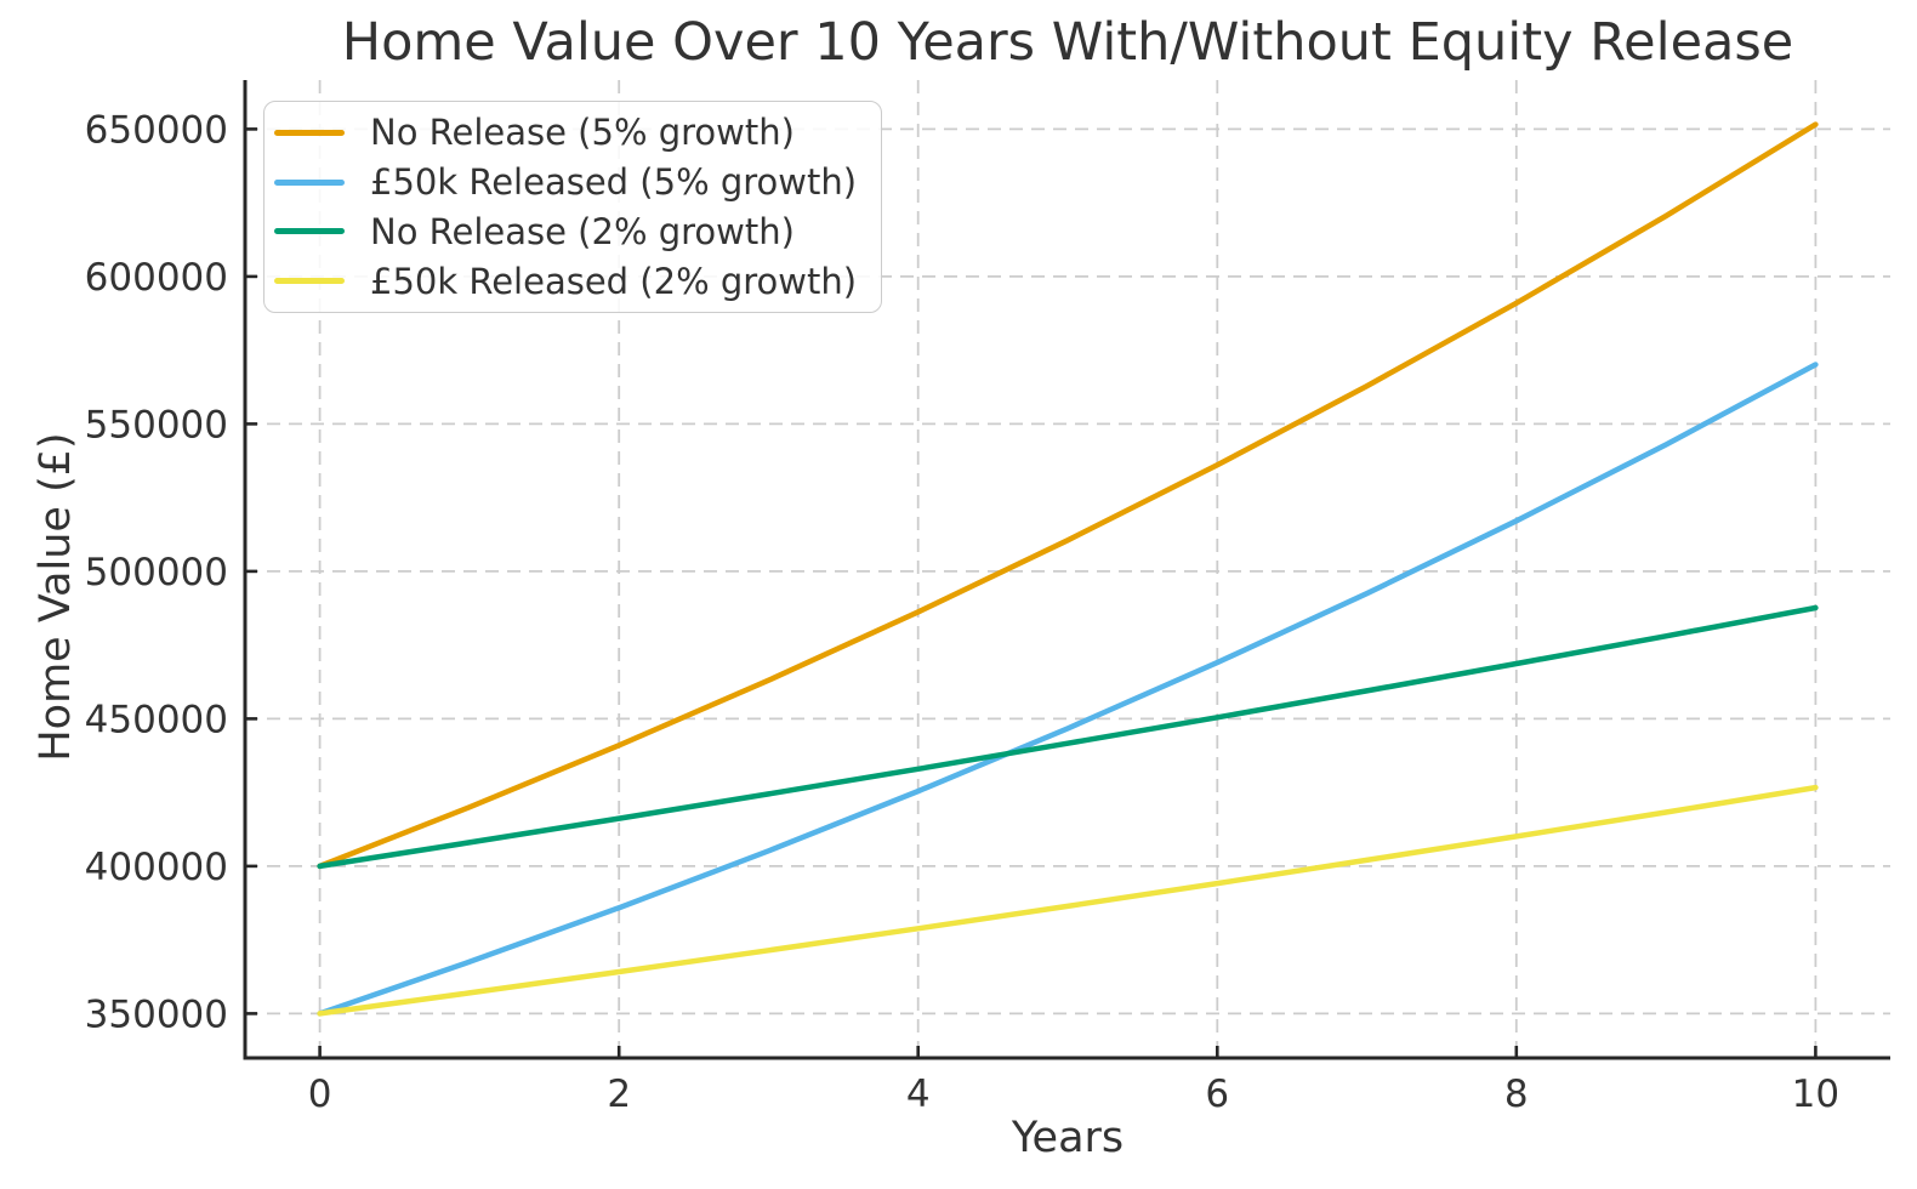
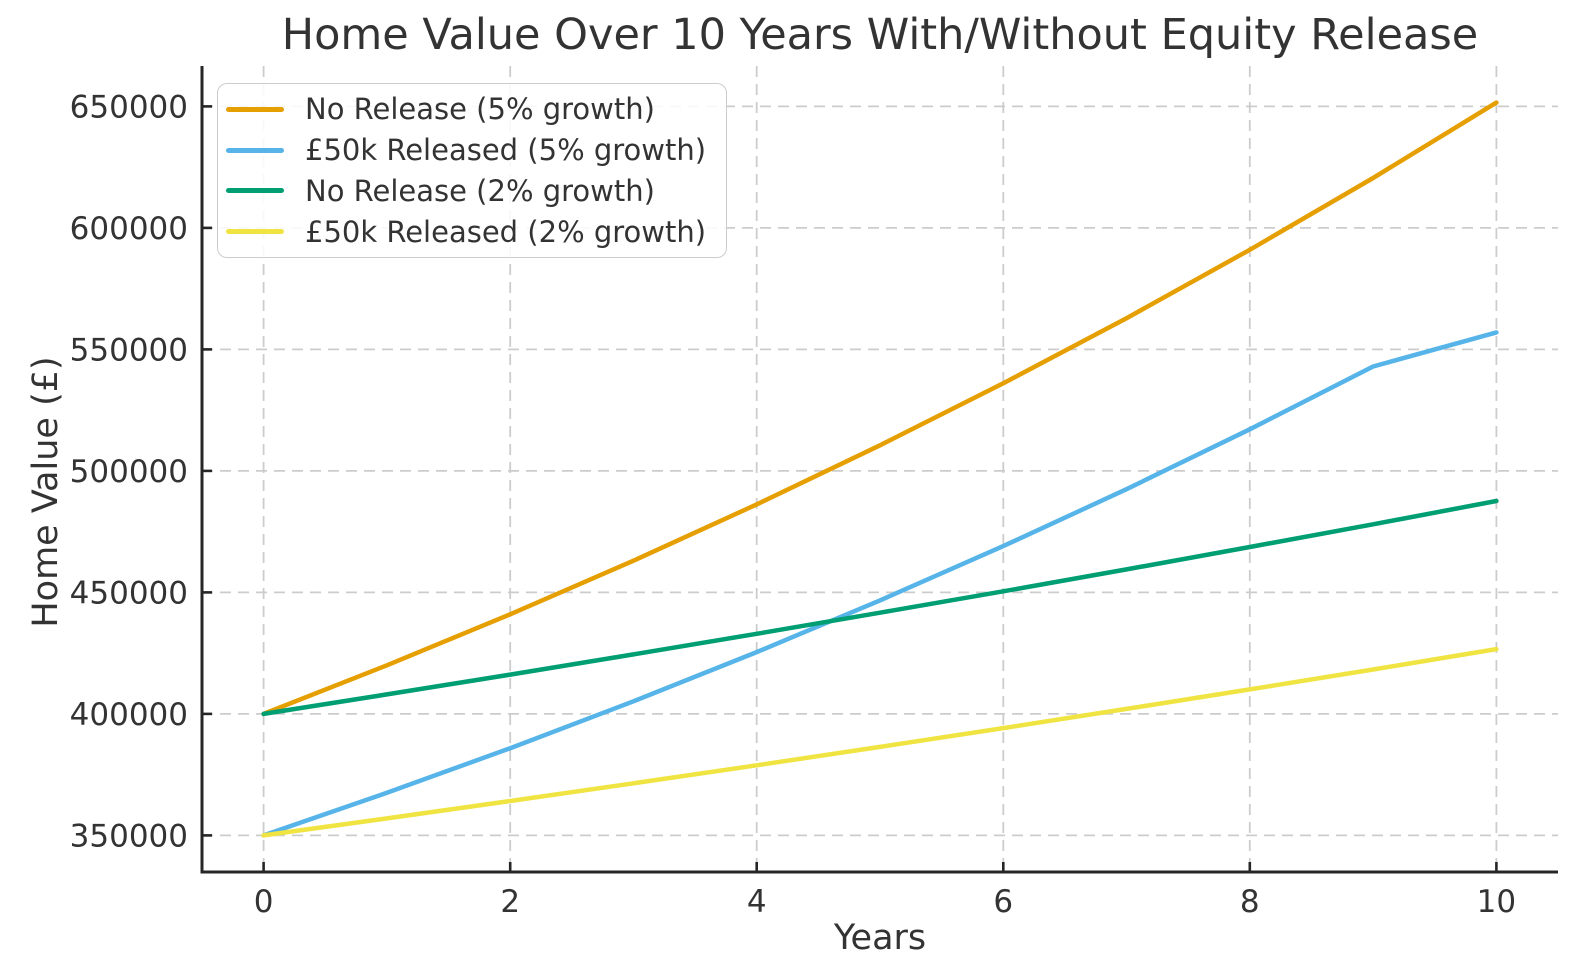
£50k Released (5% growth)/10: 570000 -> 557000
